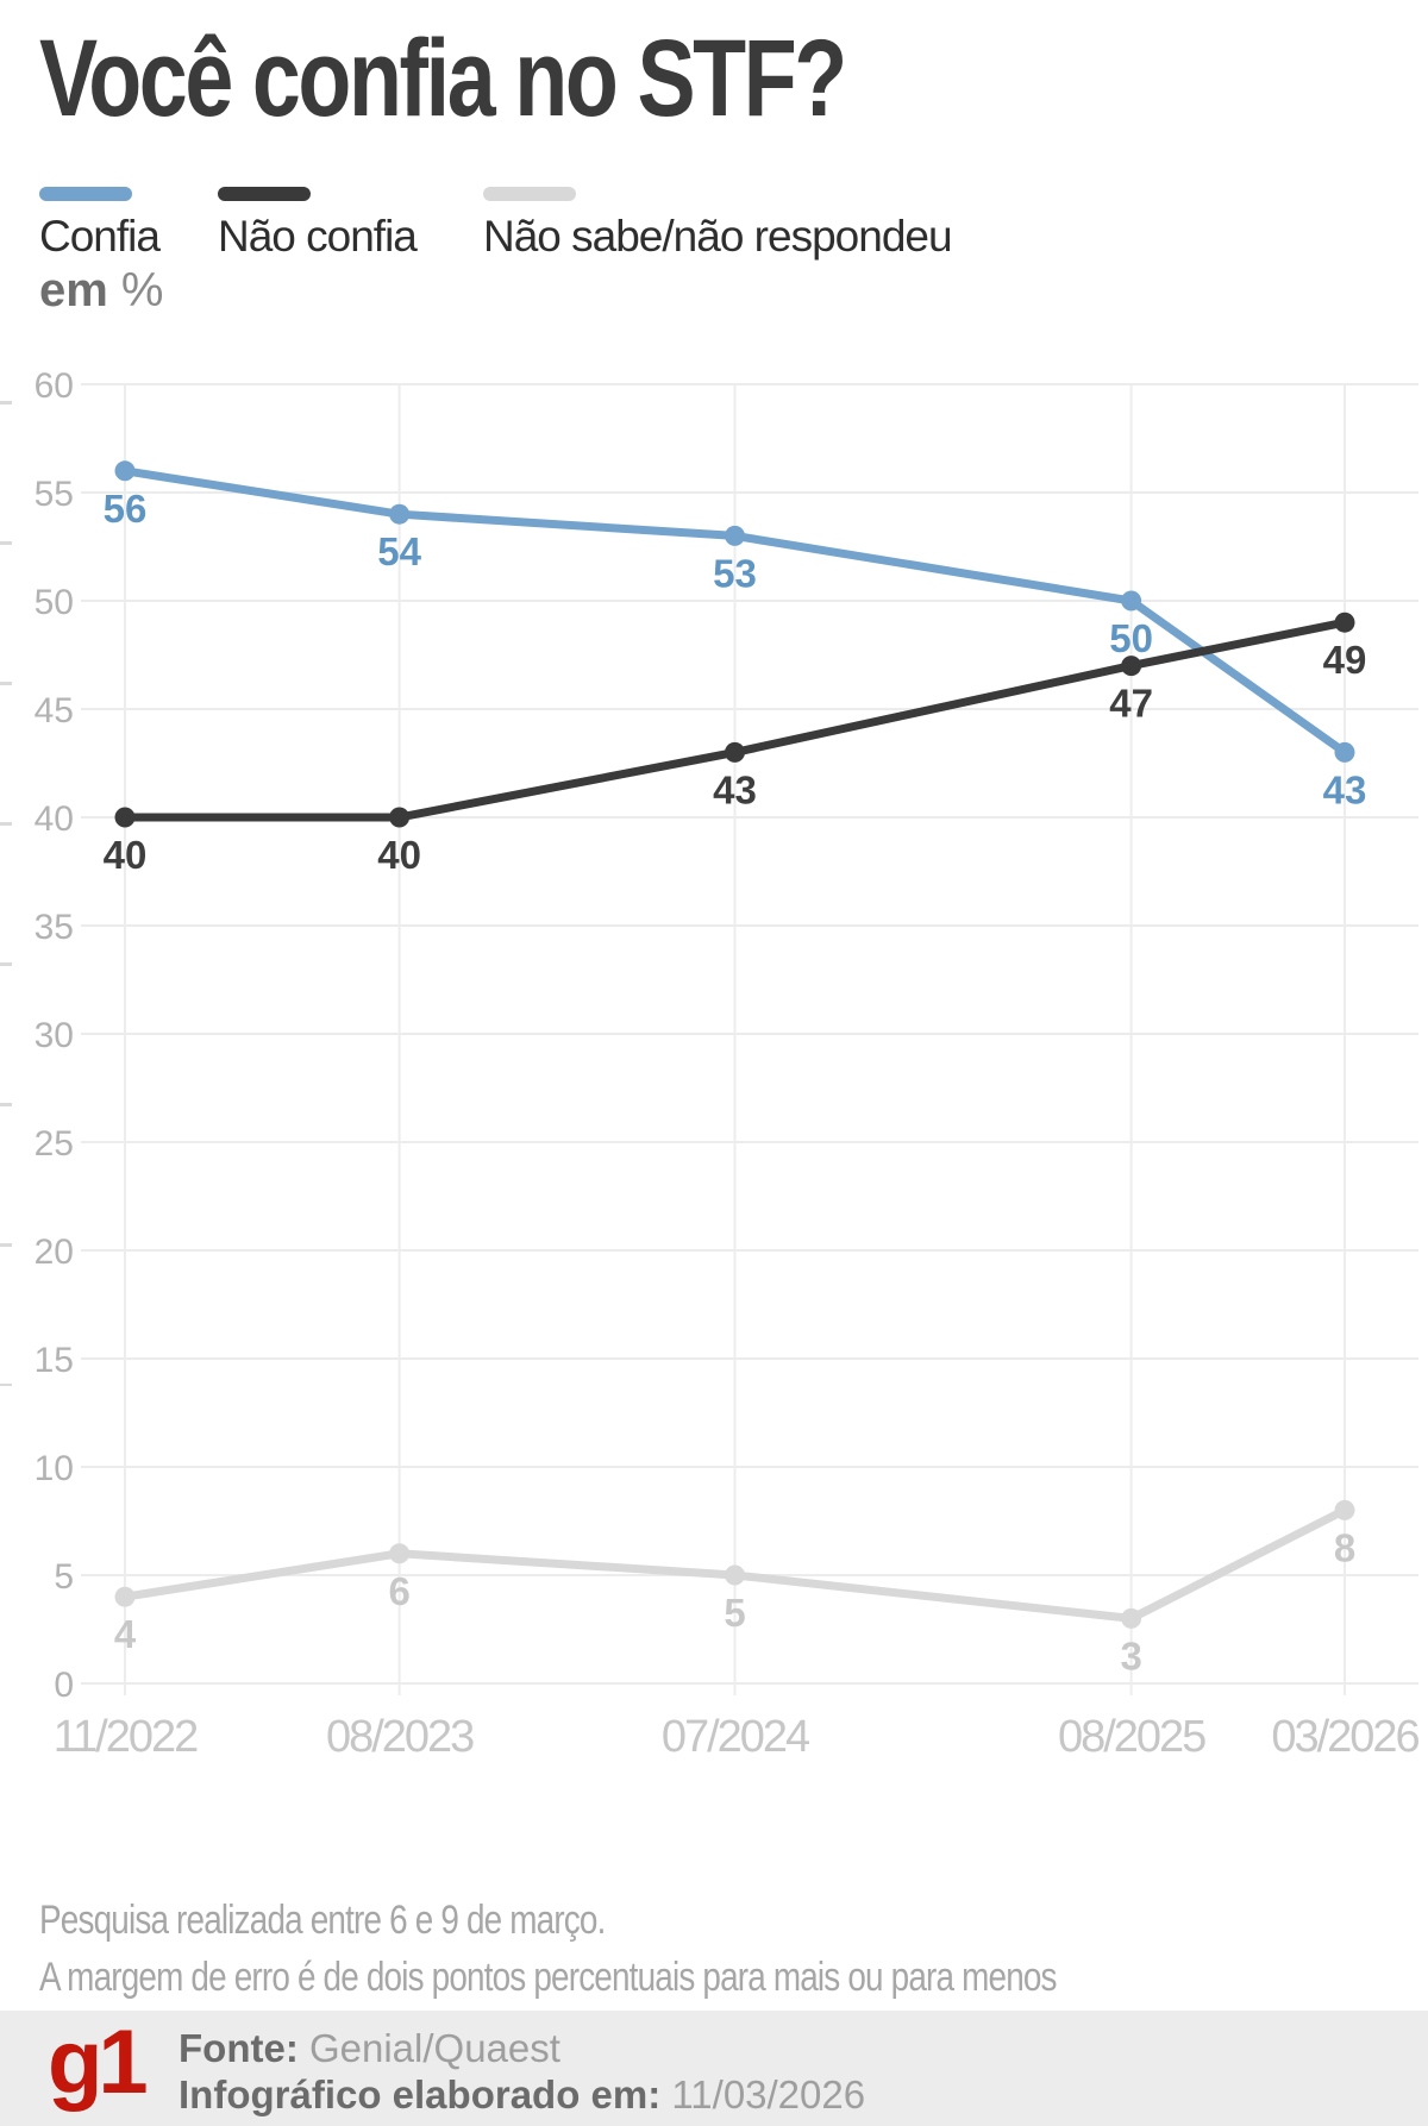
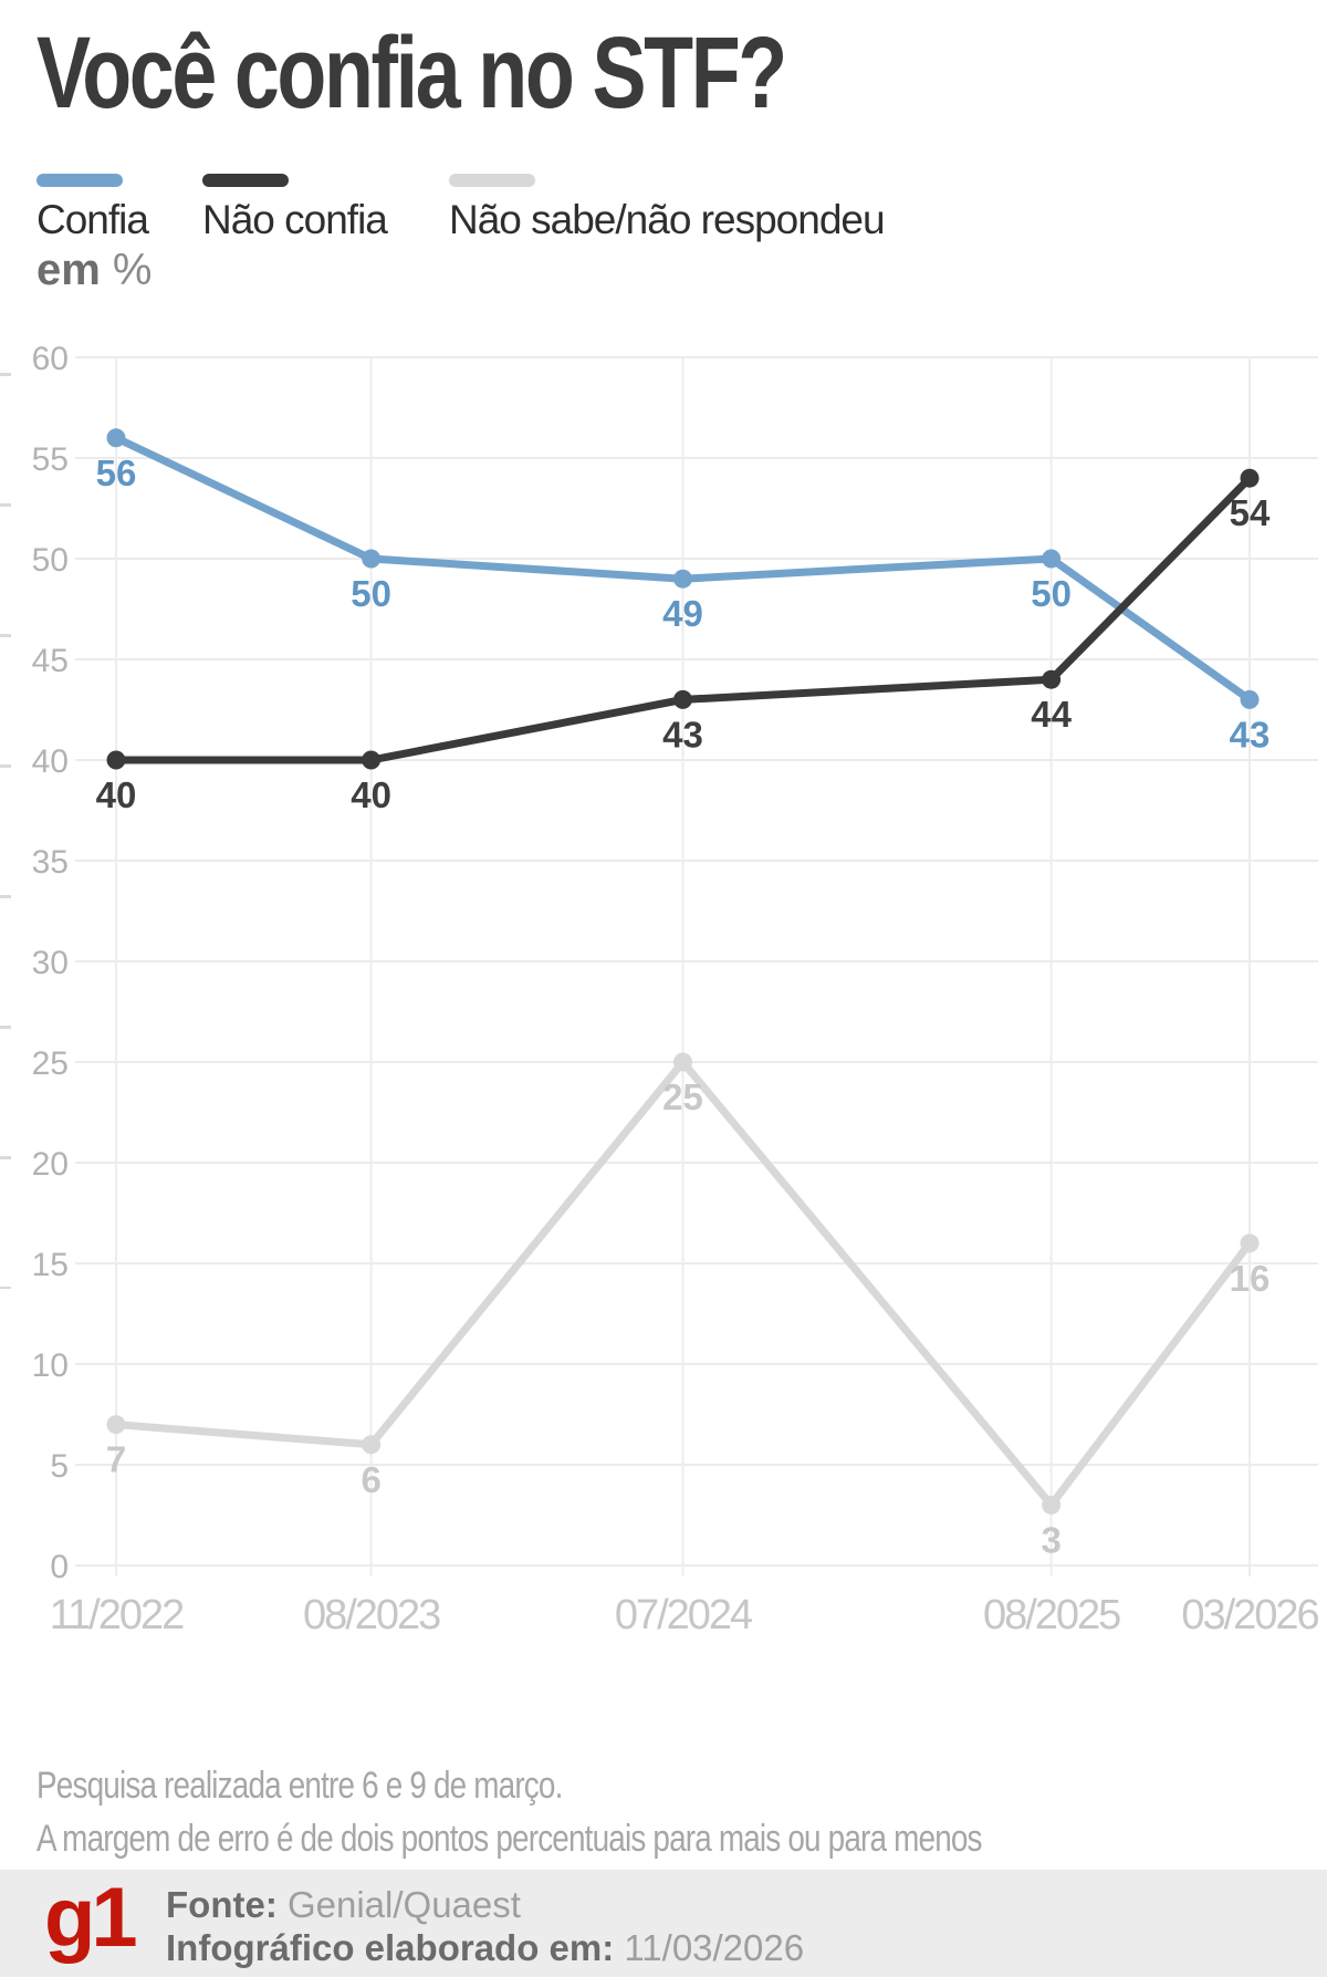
Não sabe/não respondeu/11/2022: 4 -> 7
Confia/08/2023: 54 -> 50
Confia/07/2024: 53 -> 49
Não sabe/não respondeu/07/2024: 5 -> 25
Não confia/08/2025: 47 -> 44
Não confia/03/2026: 49 -> 54
Não sabe/não respondeu/03/2026: 8 -> 16
